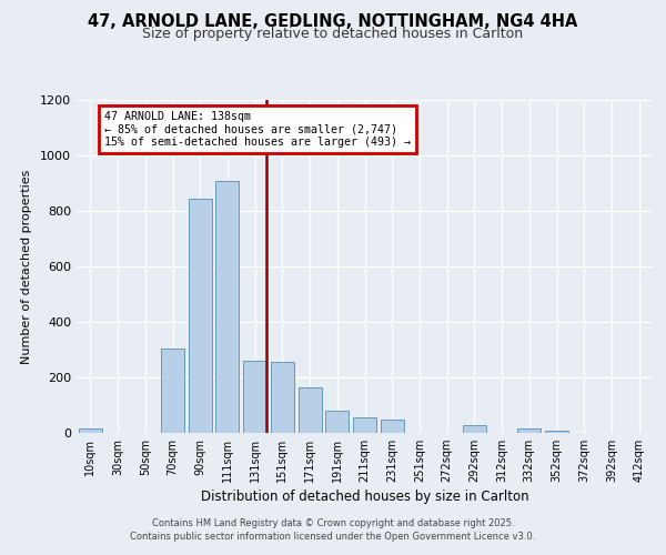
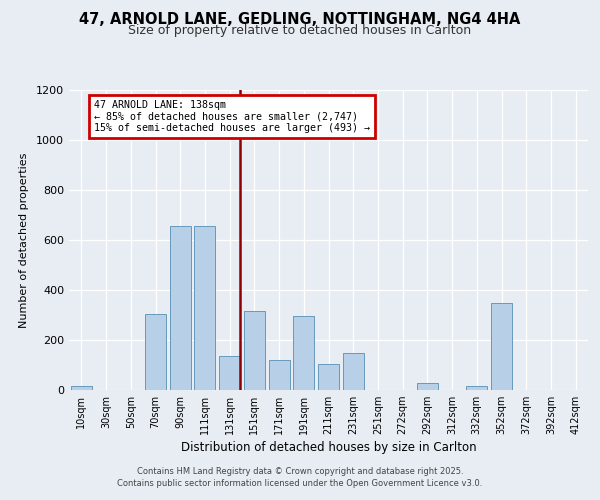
90sqm: 845 -> 655
111sqm: 910 -> 655
131sqm: 260 -> 135
151sqm: 255 -> 315
171sqm: 165 -> 120
191sqm: 80 -> 295
211sqm: 55 -> 105
231sqm: 50 -> 150
352sqm: 10 -> 350
